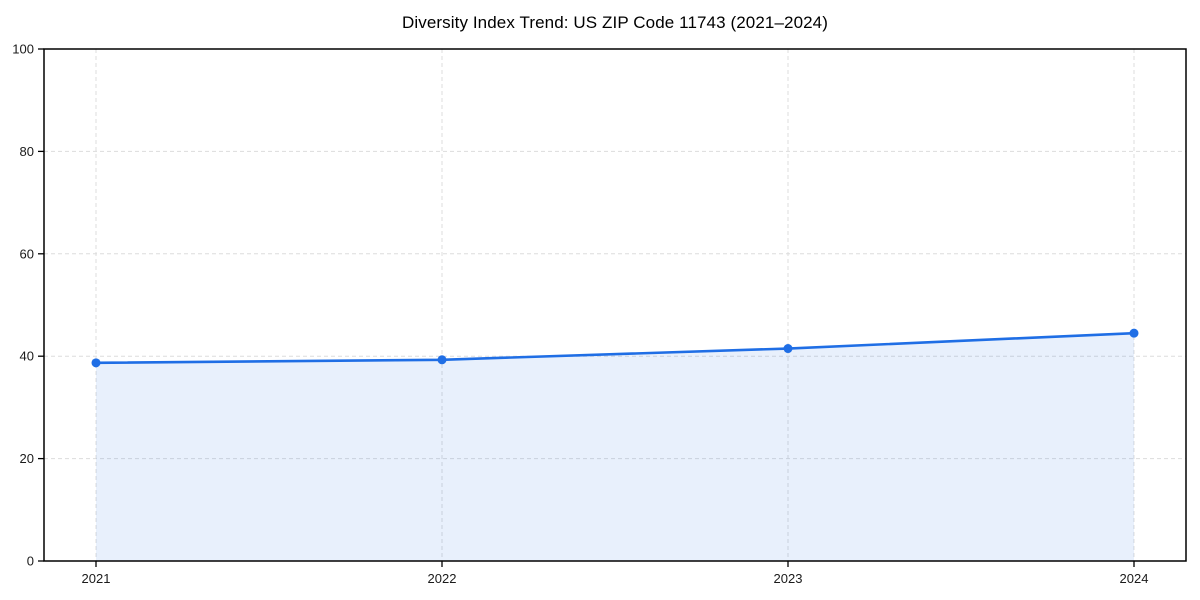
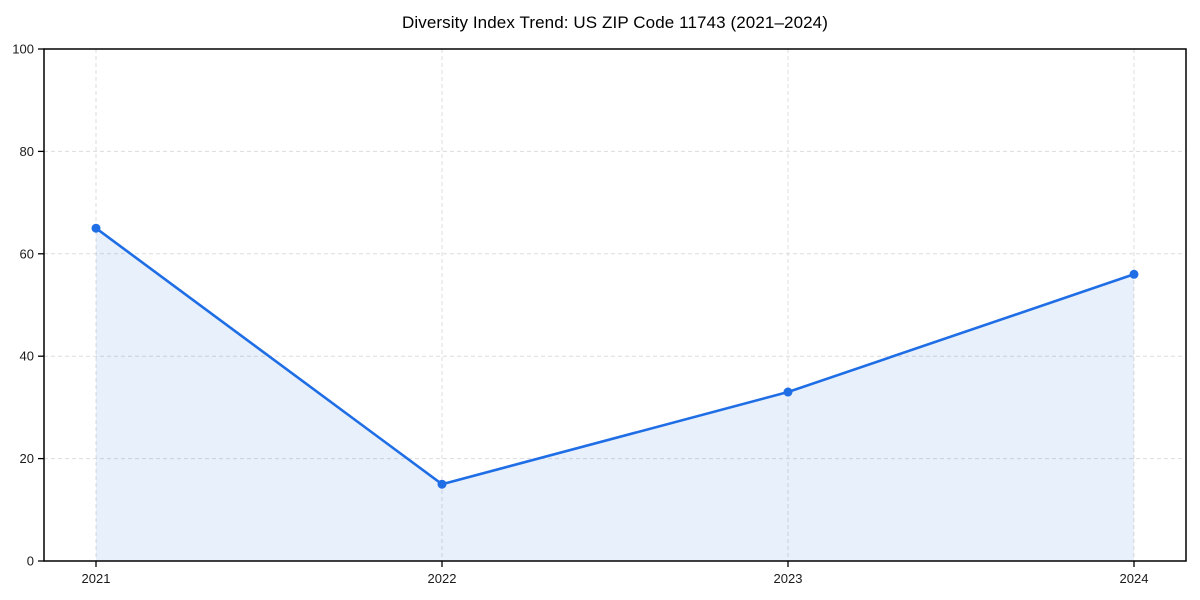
2021: 39 -> 65
2022: 39 -> 15
2023: 42 -> 33
2024: 44 -> 56
